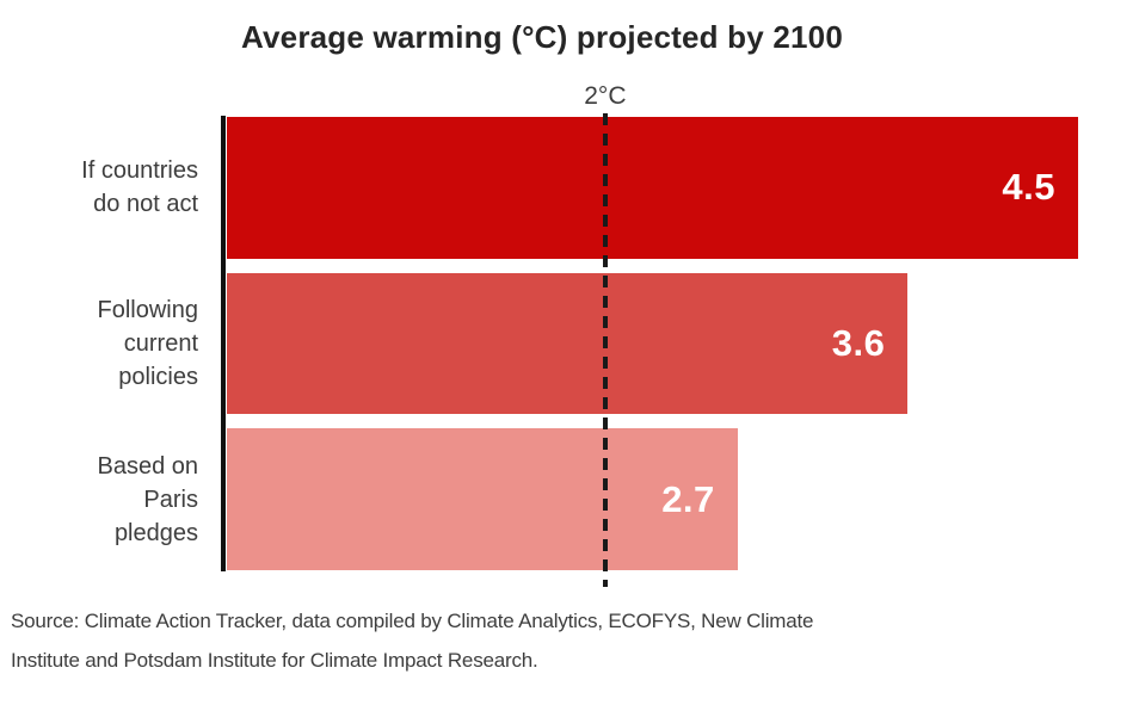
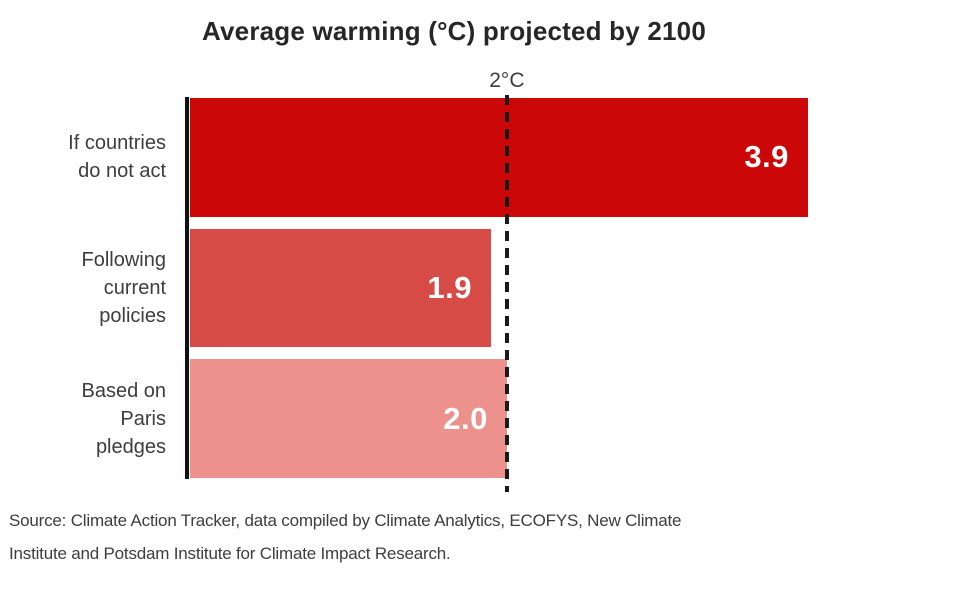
If countries do not act: 4.5 -> 3.9
Following current policies: 3.6 -> 1.9
Based on Paris pledges: 2.7 -> 2.0
